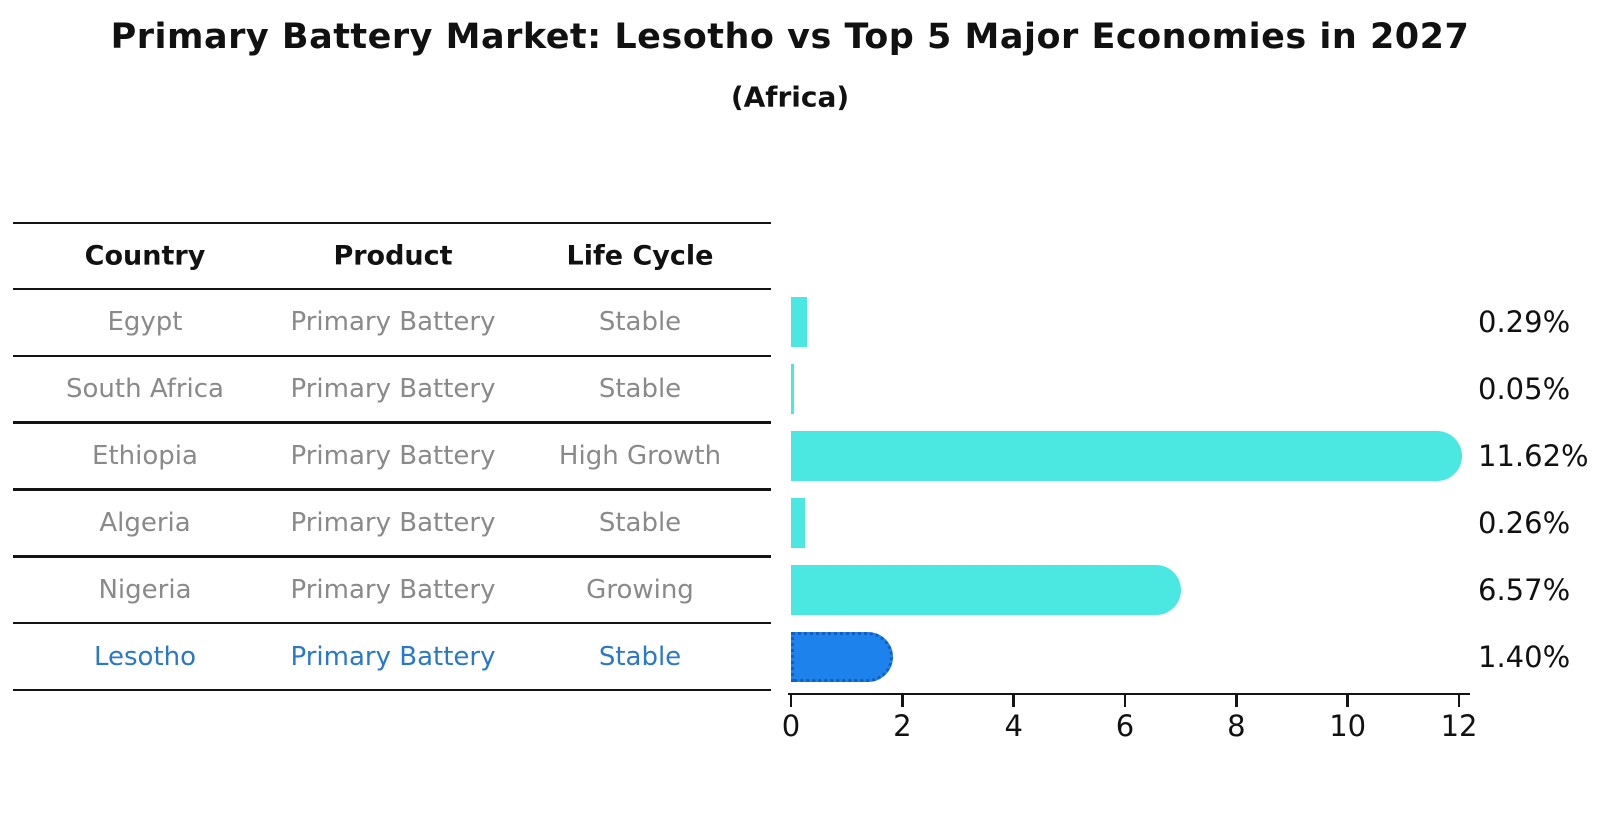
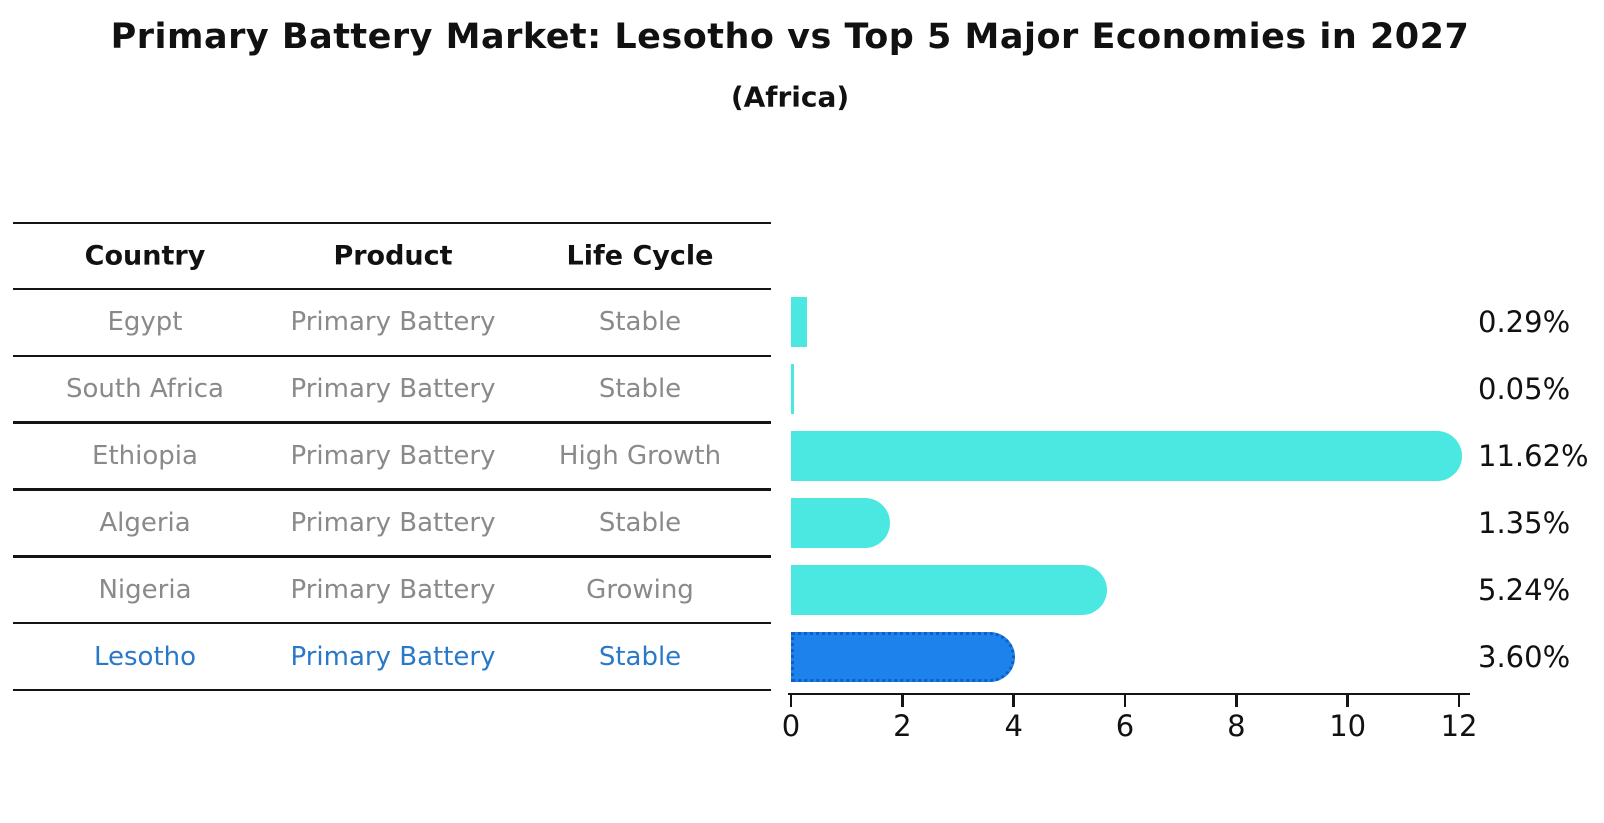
Algeria: 0.26% -> 1.35%
Nigeria: 6.57% -> 5.24%
Lesotho: 1.40% -> 3.60%
